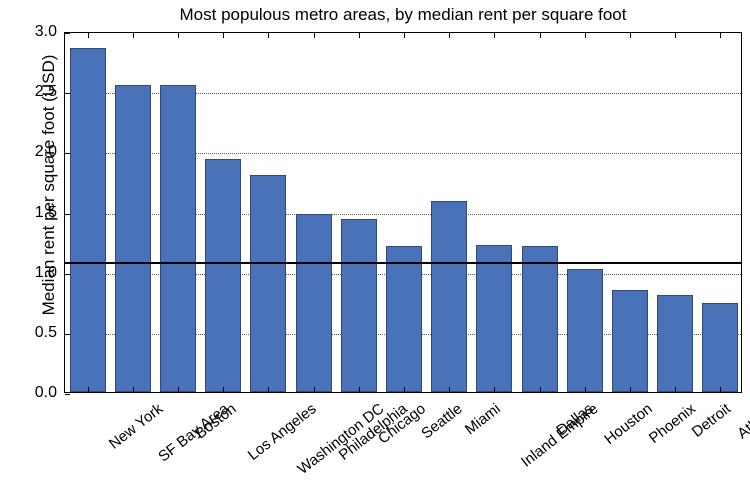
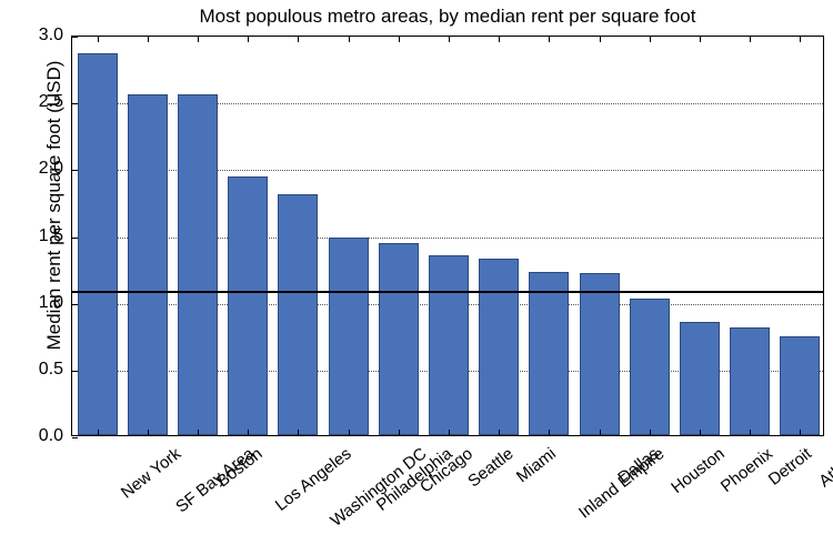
Seattle: 1.21 -> 1.35
Miami: 1.59 -> 1.32
